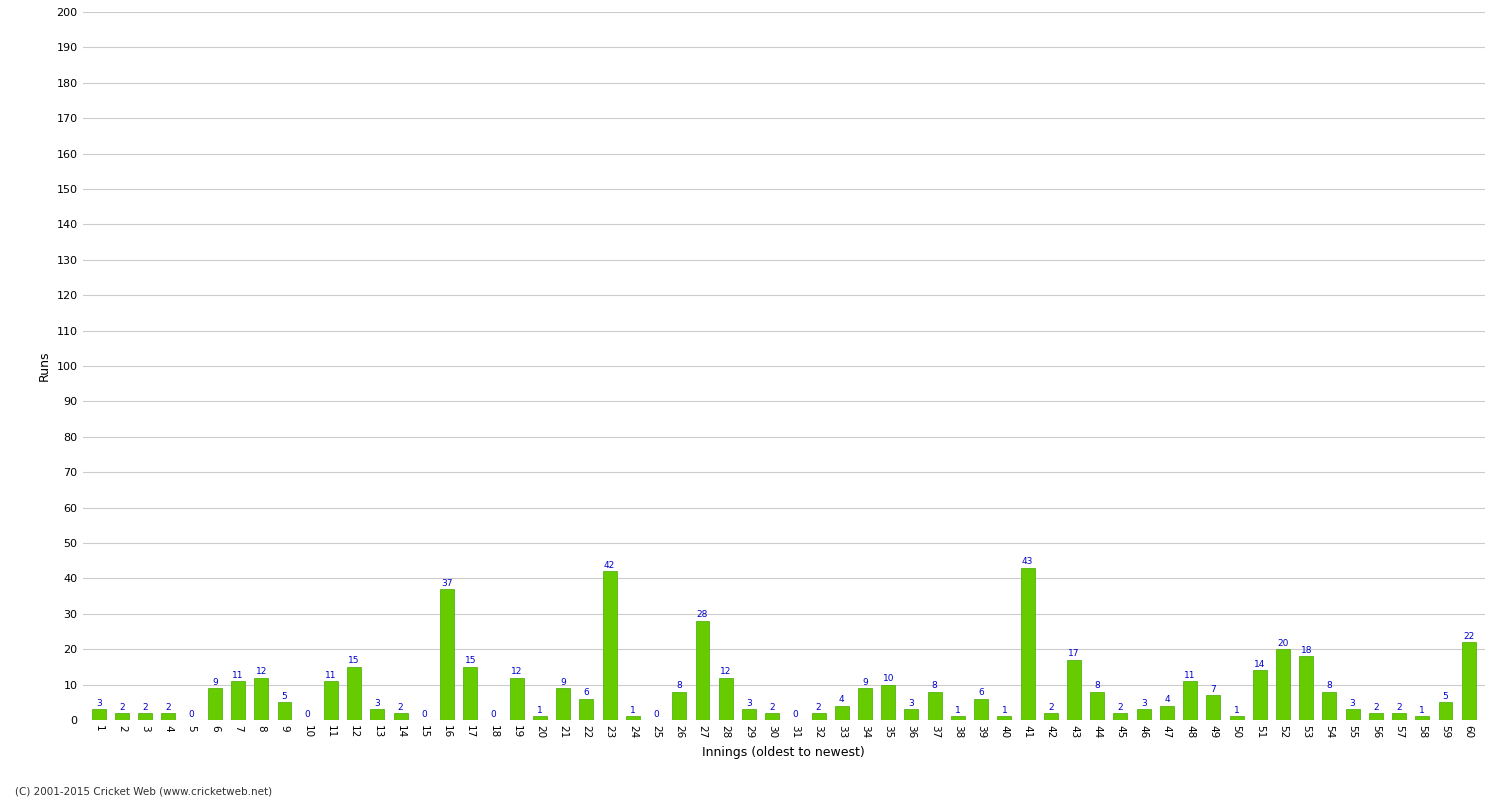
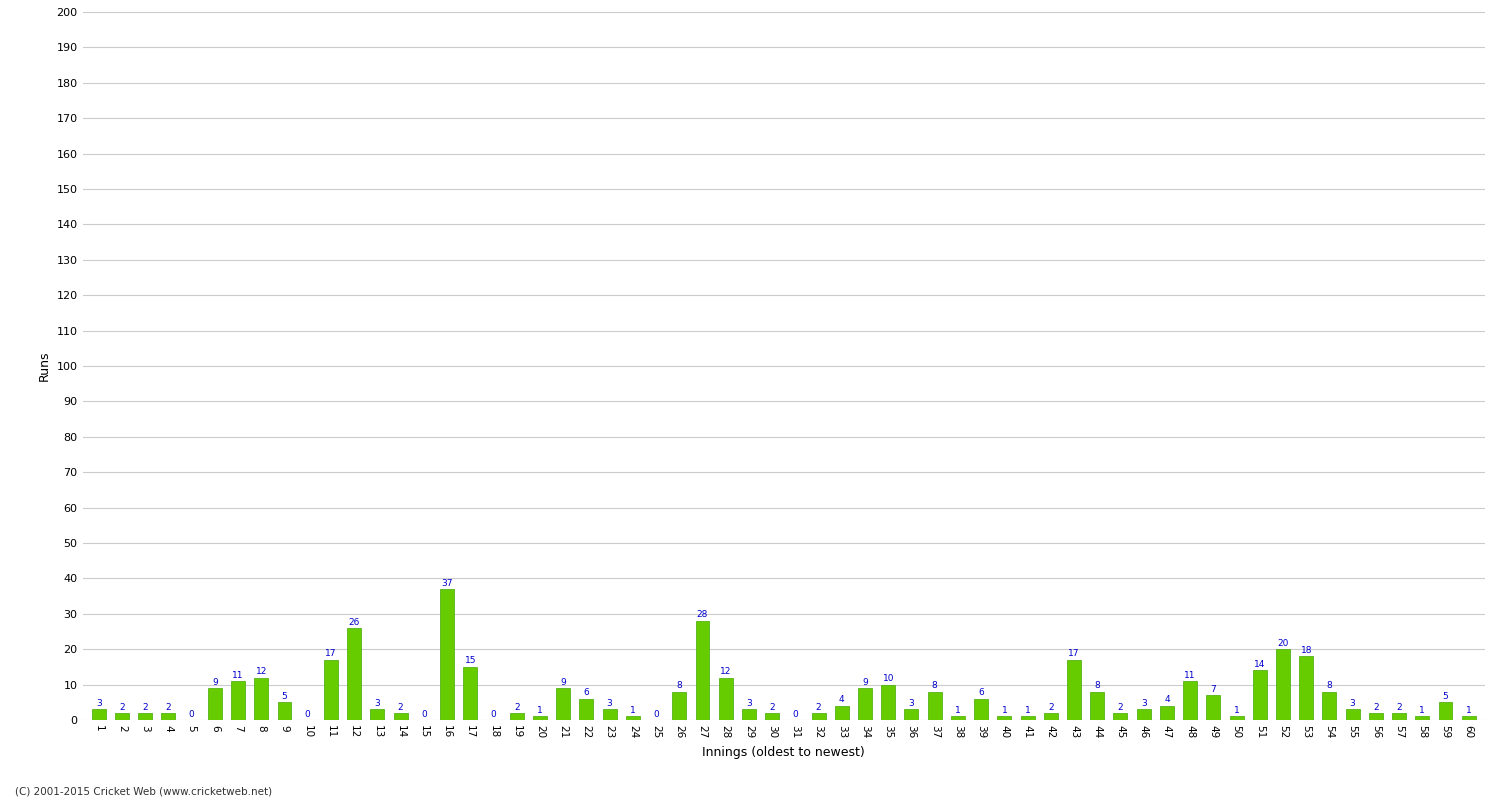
11: 11 -> 17
12: 15 -> 26
19: 12 -> 2
23: 42 -> 3
41: 43 -> 1
60: 22 -> 1
